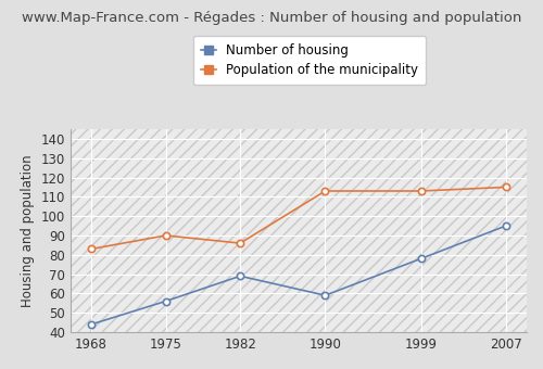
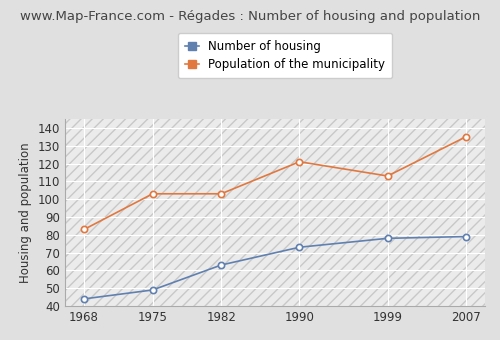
Number of housing/1975: 56 -> 49
Population of the municipality/1975: 90 -> 103
Number of housing/1982: 69 -> 63
Population of the municipality/1982: 86 -> 103
Number of housing/1990: 59 -> 73
Population of the municipality/1990: 113 -> 121
Number of housing/2007: 95 -> 79
Population of the municipality/2007: 115 -> 135
